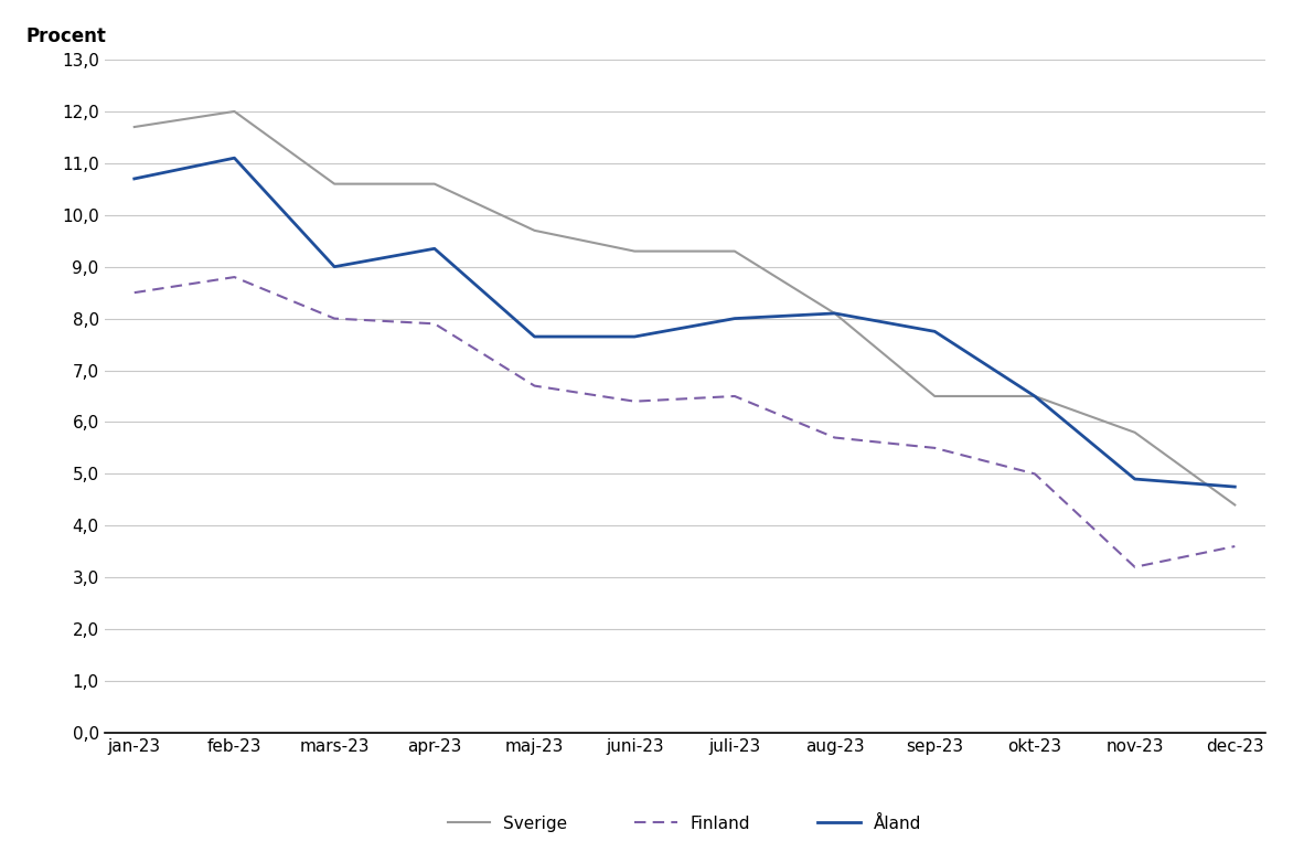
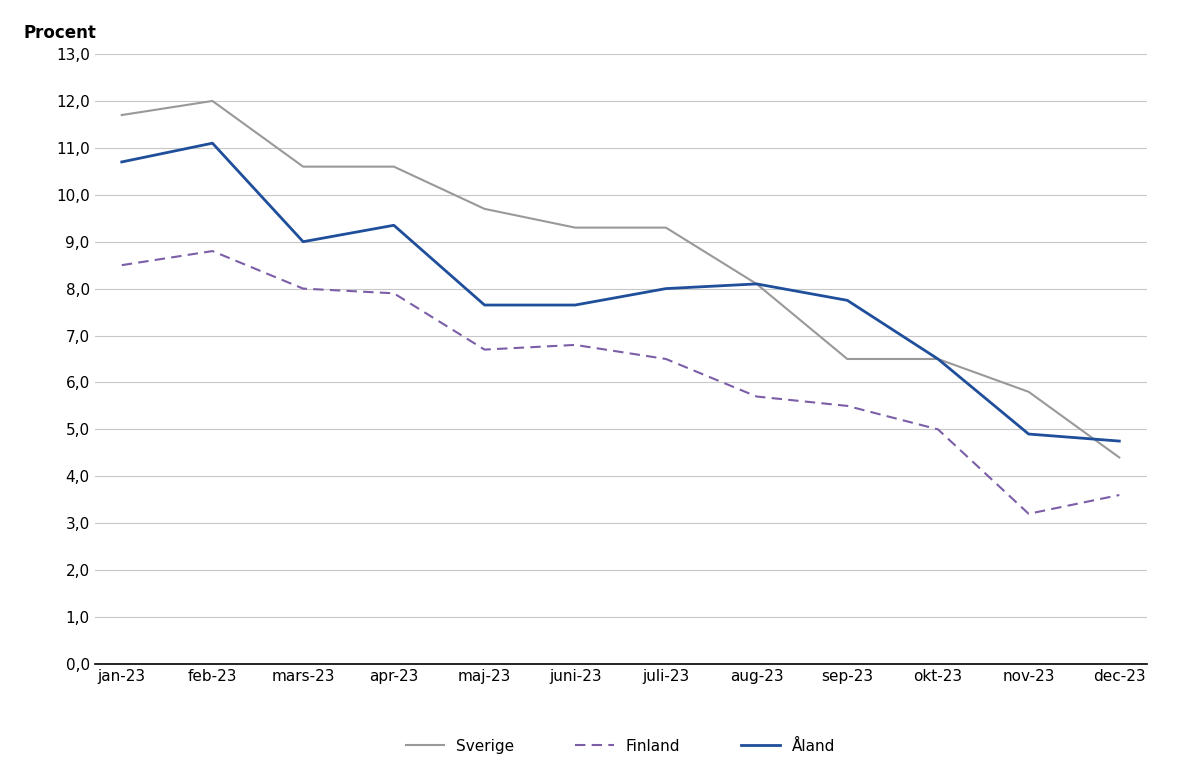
Finland/juni-23: 6,4 -> 6,8
